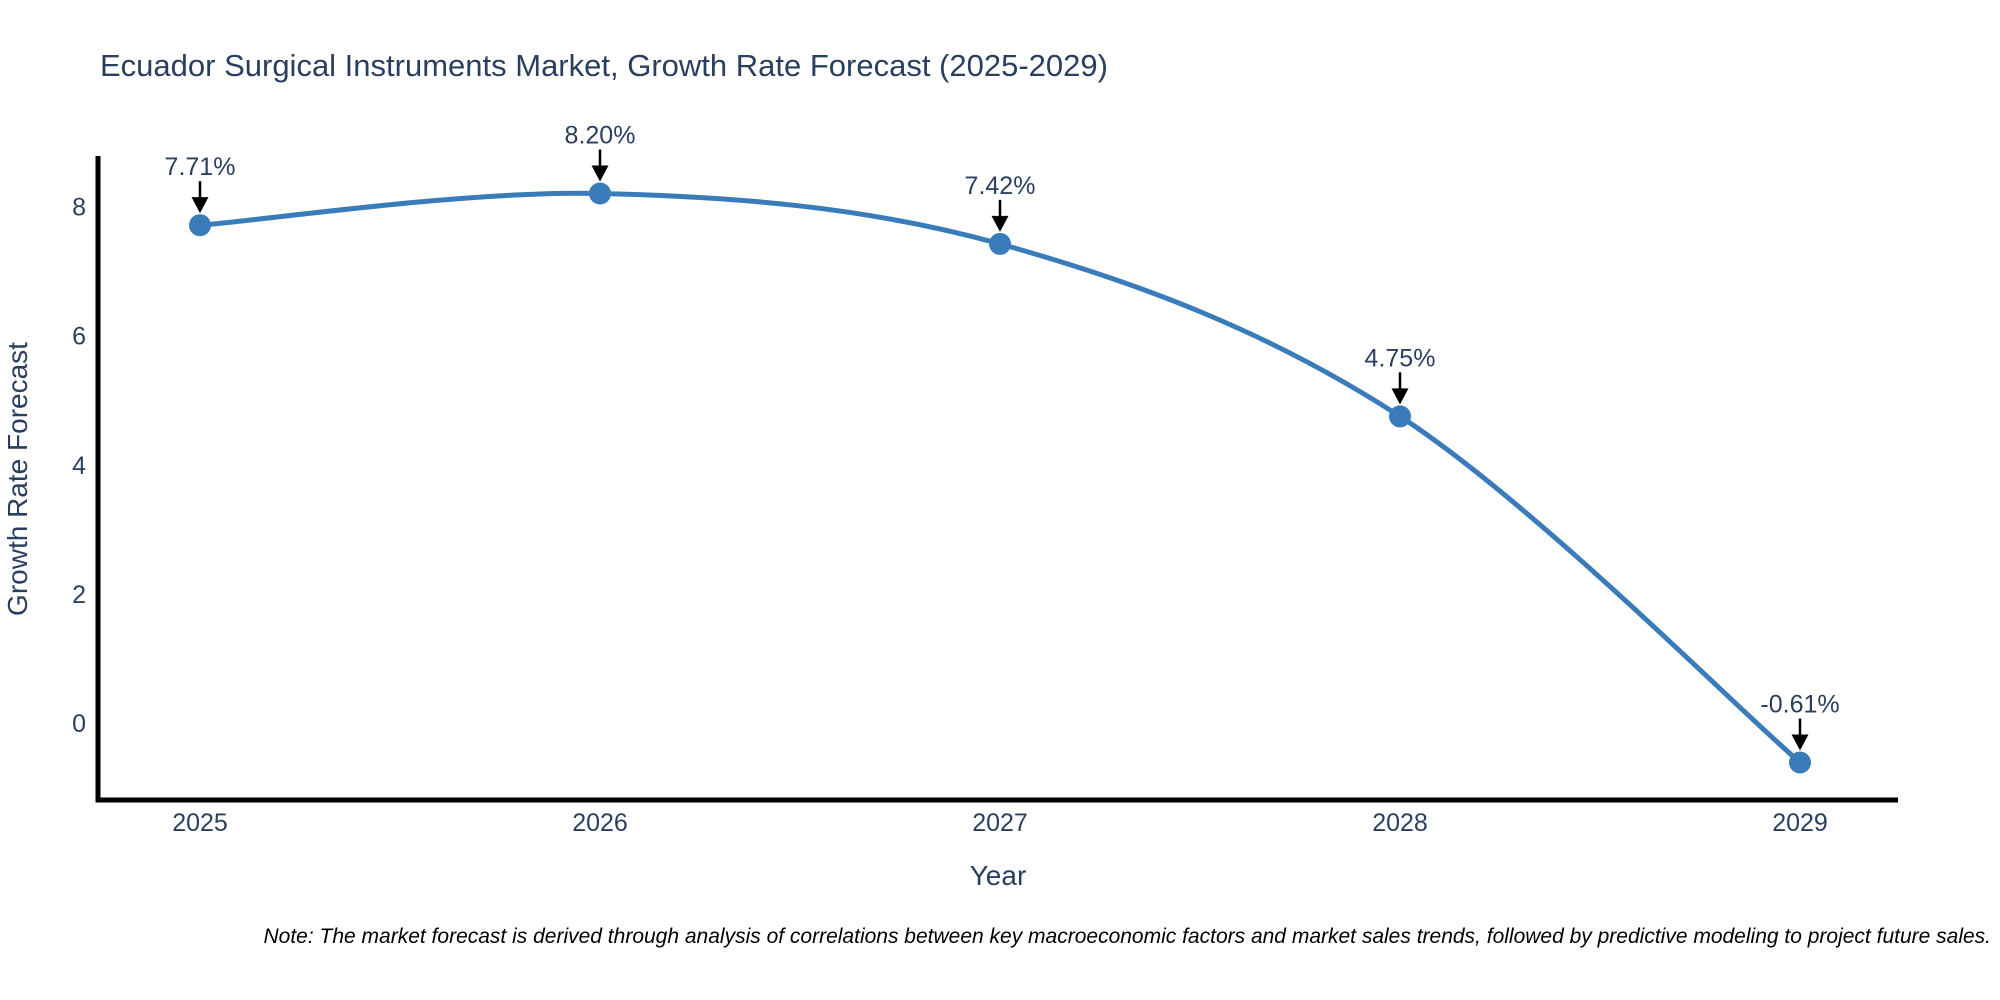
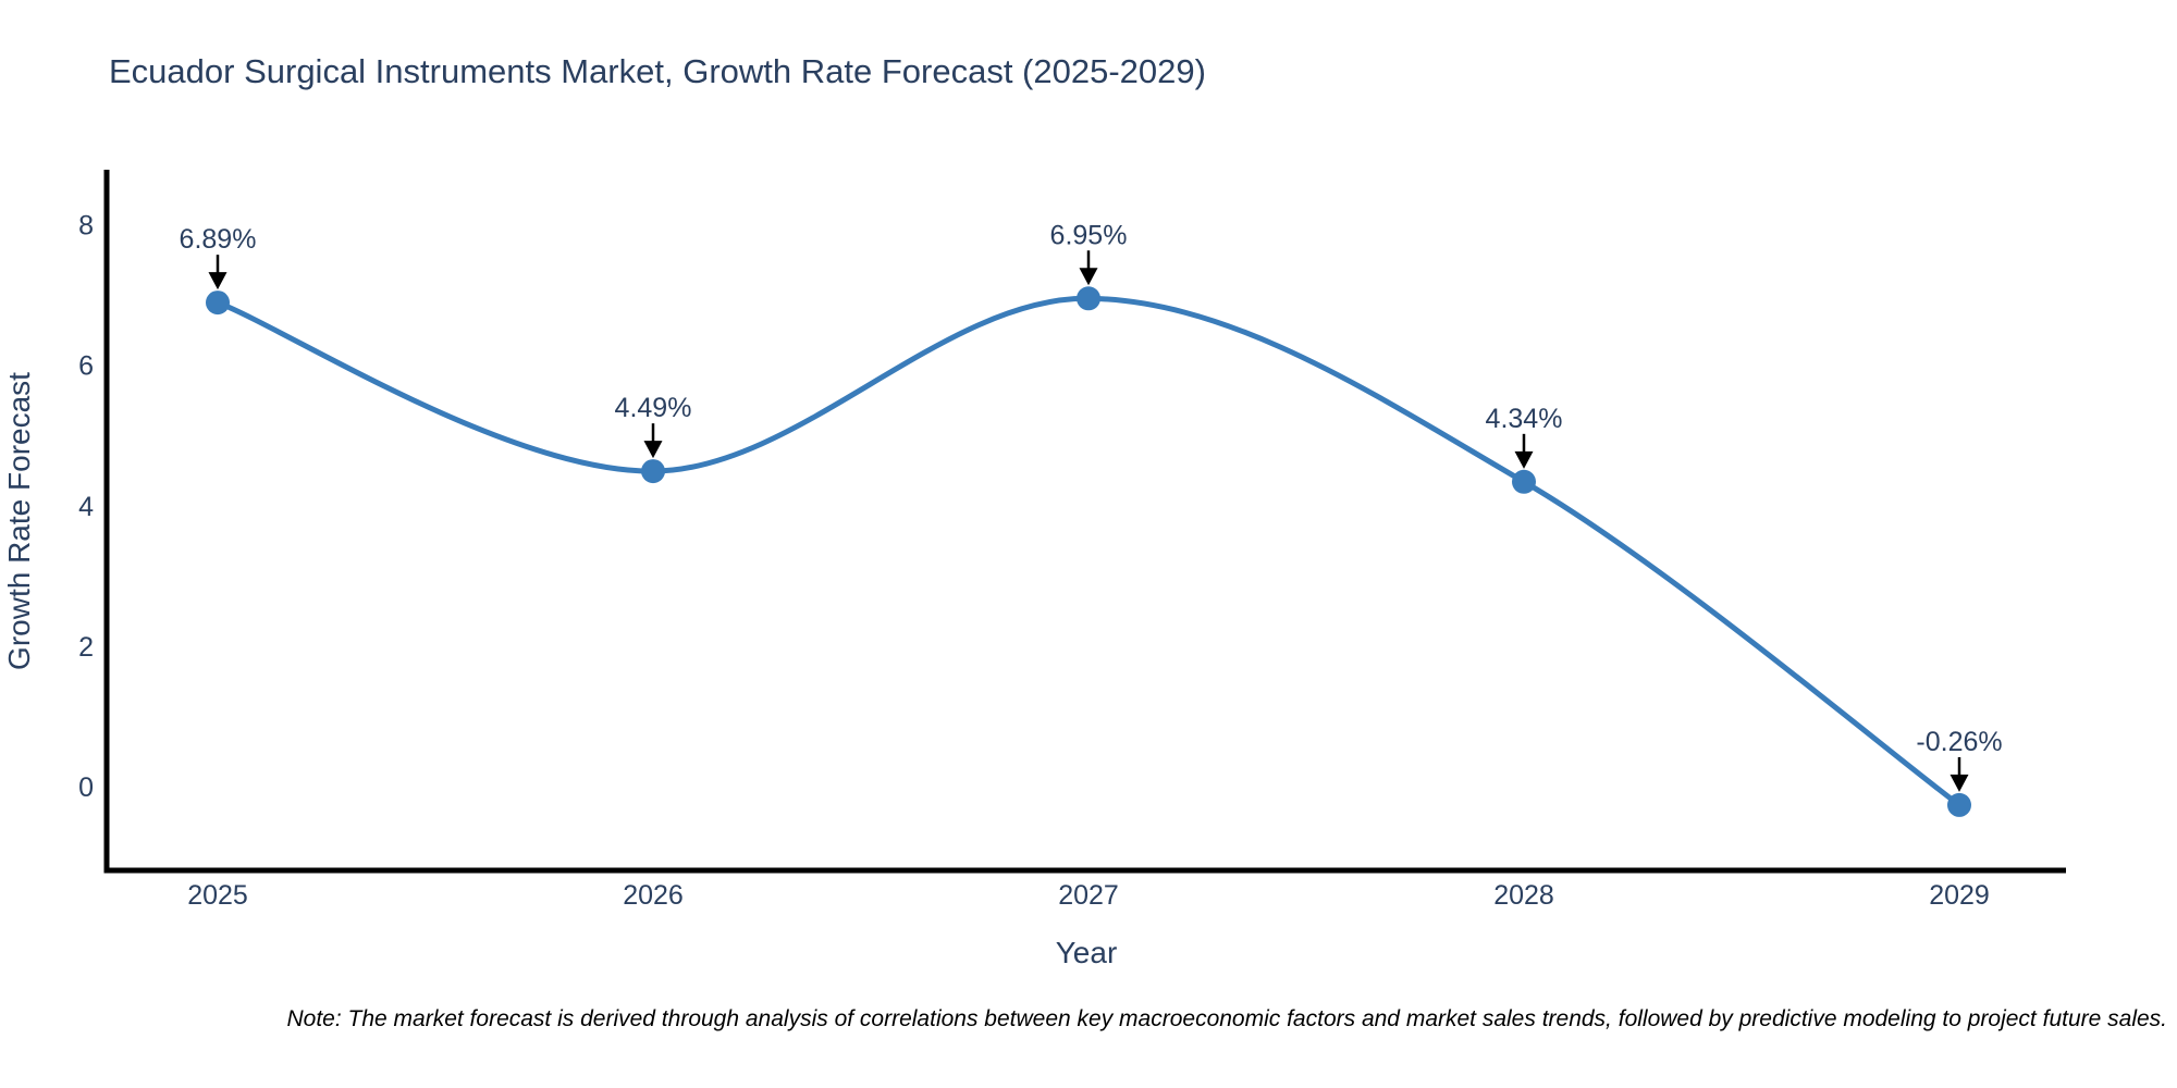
2025: 7.71% -> 6.89%
2026: 8.20% -> 4.49%
2027: 7.42% -> 6.95%
2028: 4.75% -> 4.34%
2029: -0.61% -> -0.26%
